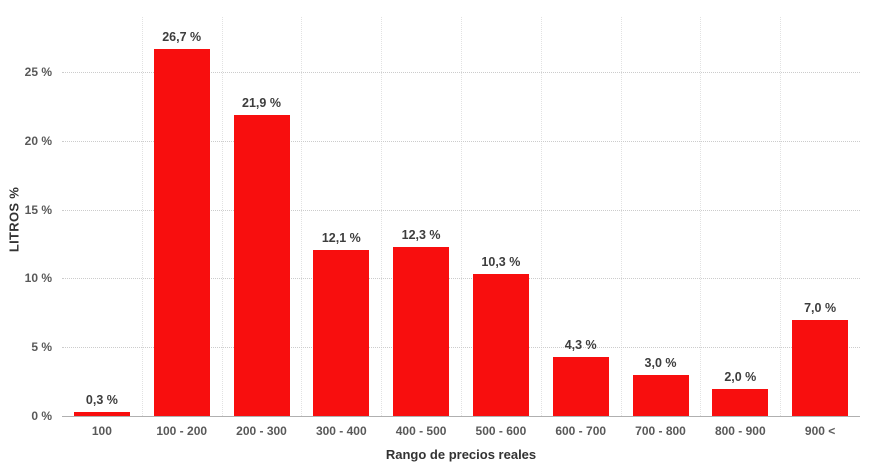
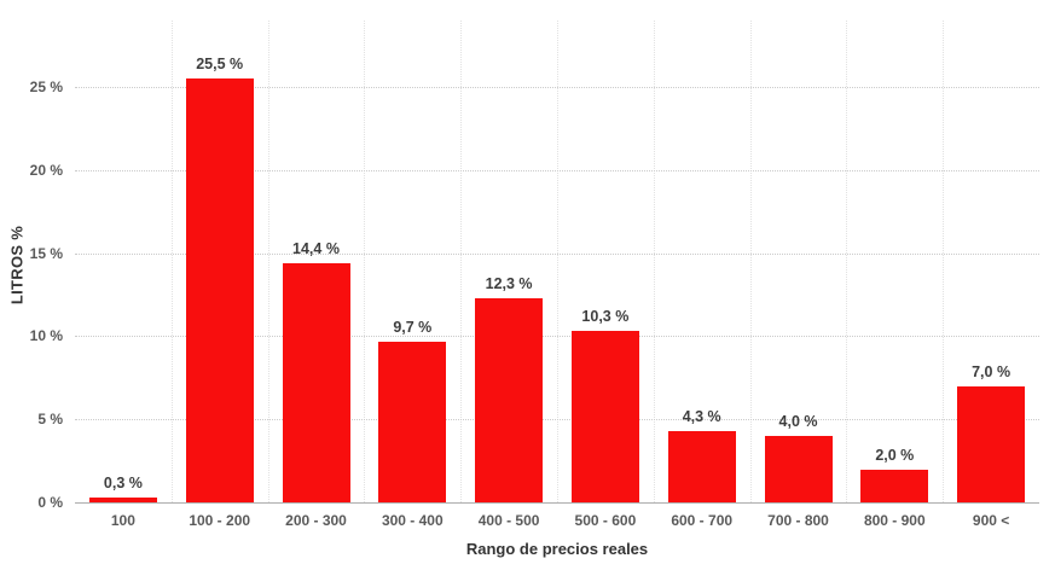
100 - 200: 26,7 -> 25,5
200 - 300: 21,9 -> 14,4
300 - 400: 12,1 -> 9,7
700 - 800: 3,0 -> 4,0
